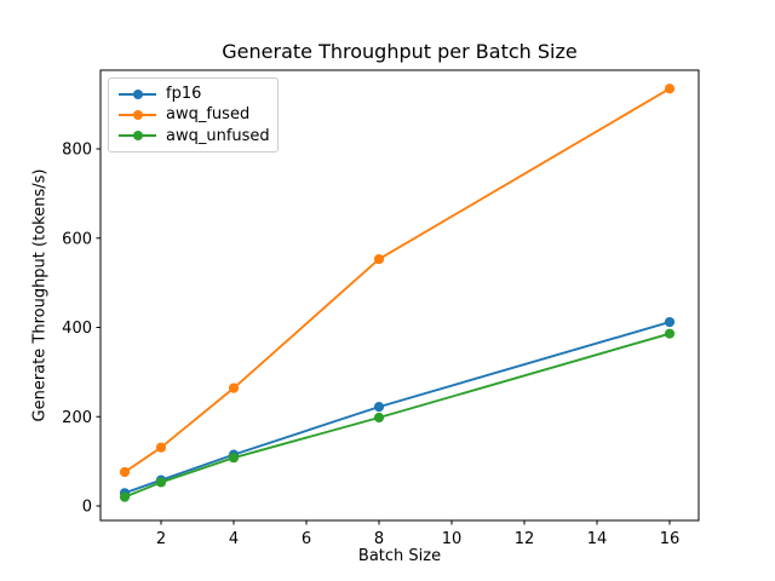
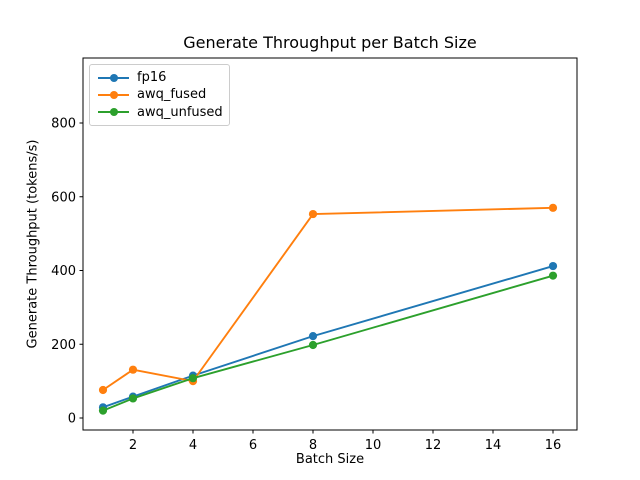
awq_fused/4: 260 -> 100
awq_fused/16: 940 -> 570
